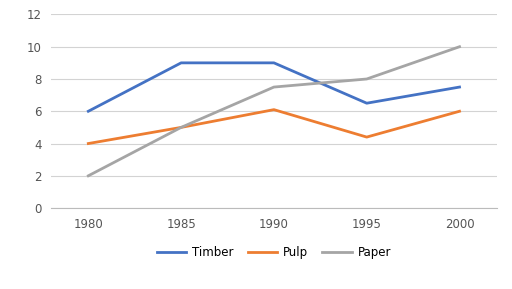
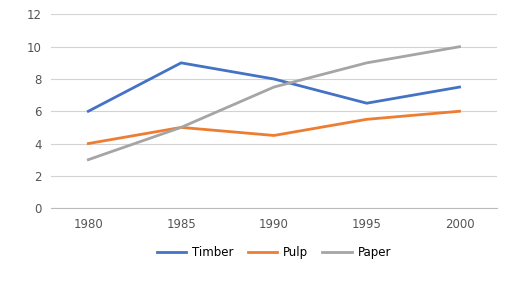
Paper/1980: 2.0 -> 3.0
Timber/1990: 9.0 -> 8.0
Pulp/1990: 6.1 -> 4.5
Pulp/1995: 4.4 -> 5.5
Paper/1995: 8.0 -> 9.0
